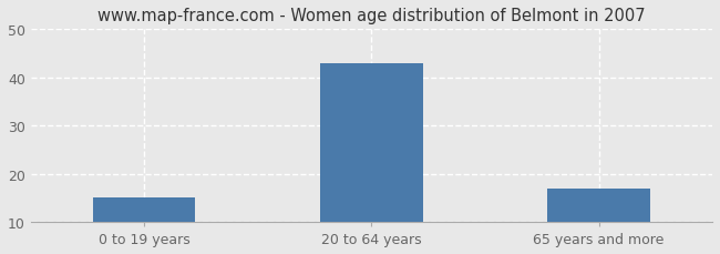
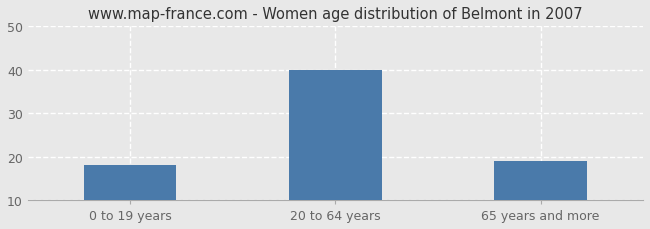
0 to 19 years: 15 -> 18
20 to 64 years: 43 -> 40
65 years and more: 17 -> 19
